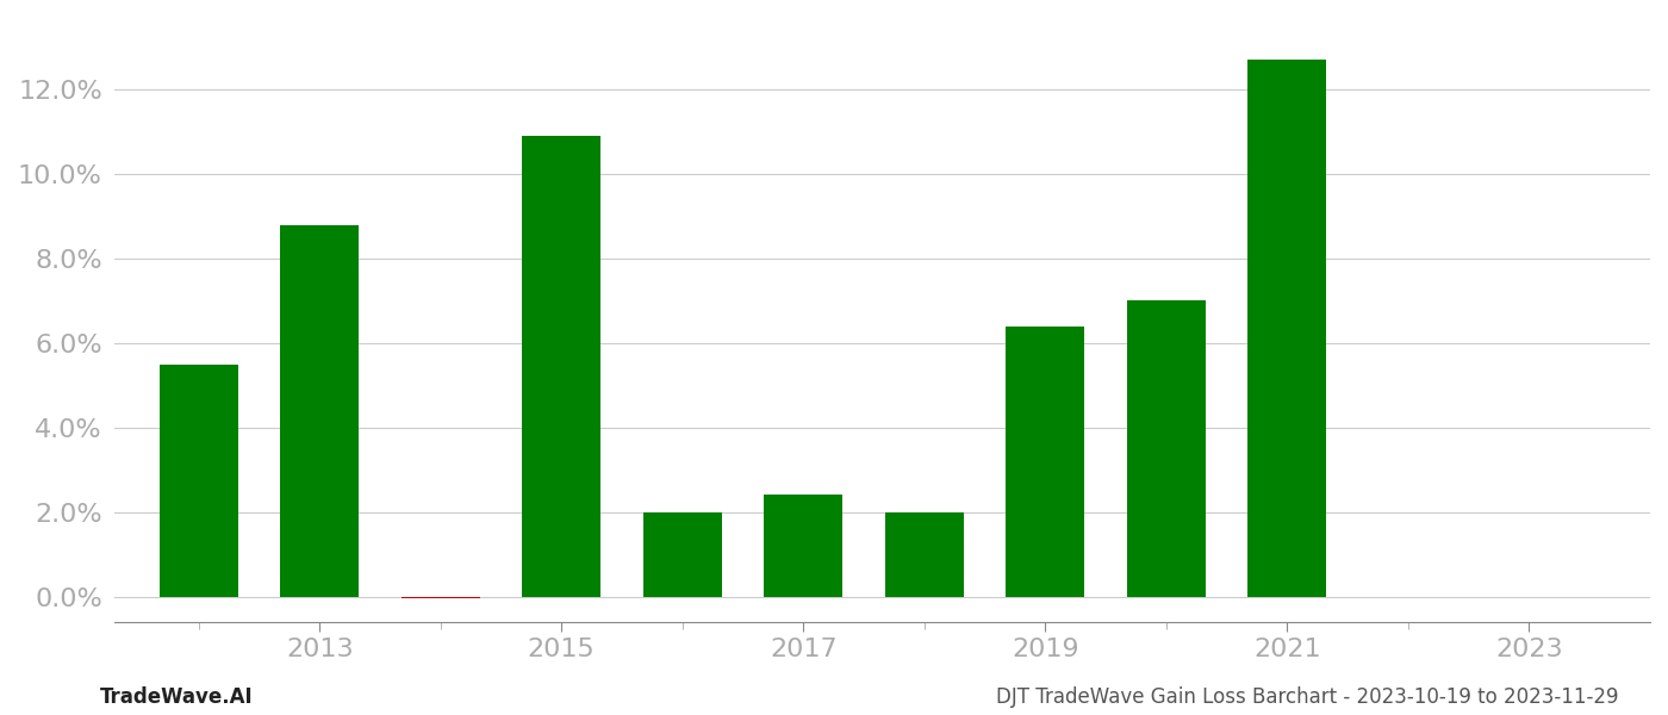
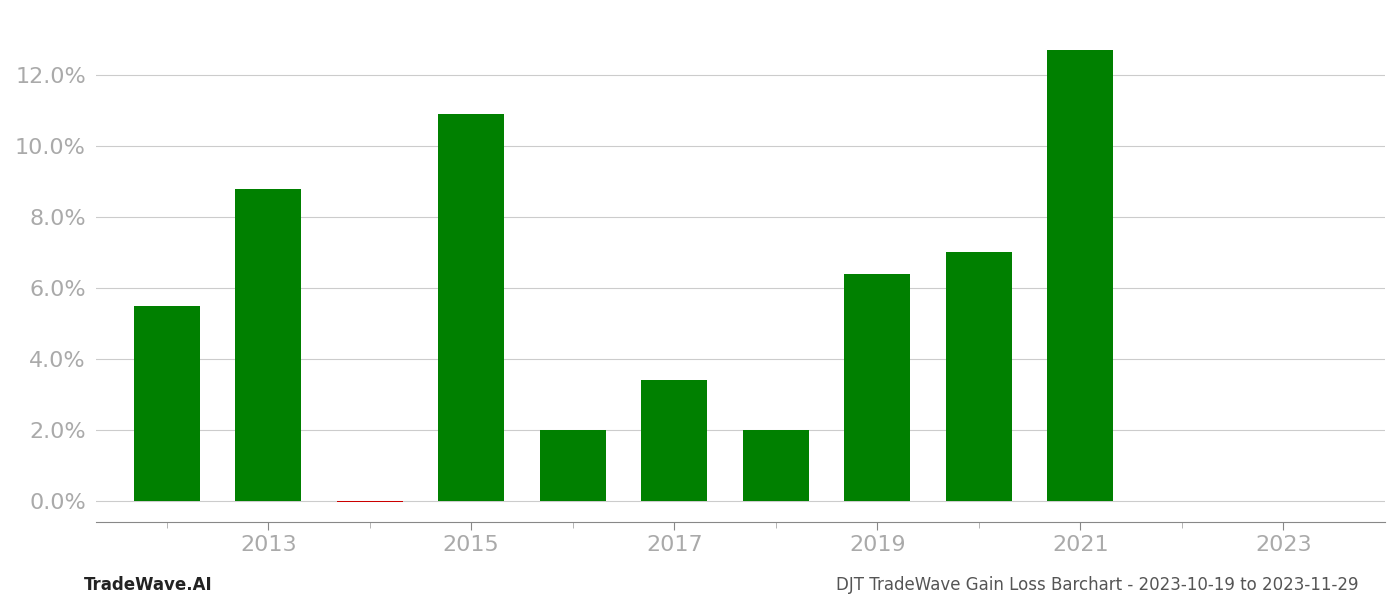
2017: 2.40% -> 3.40%
